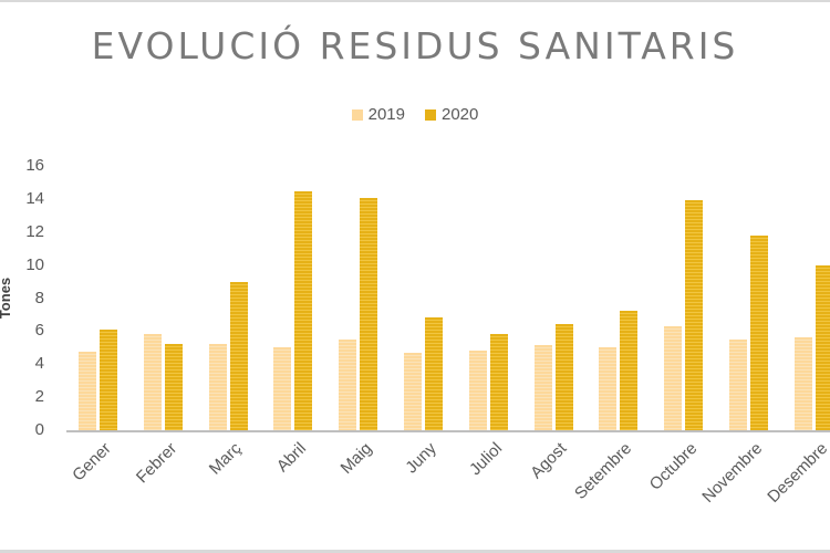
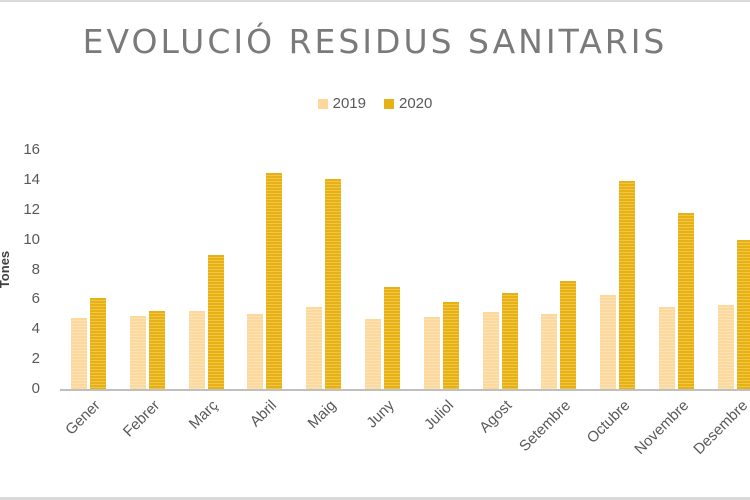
2019/Febrer: 5.8 -> 4.9
